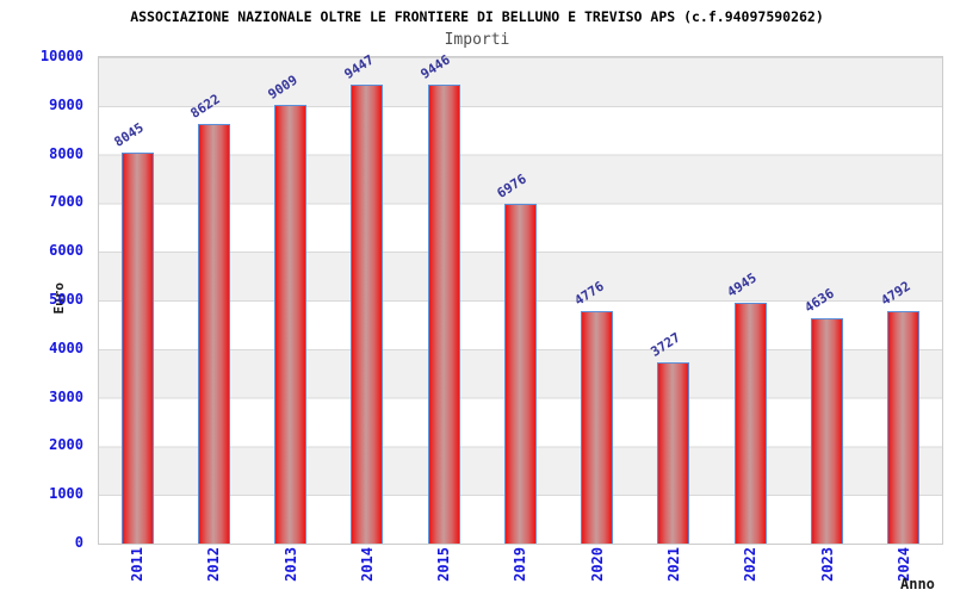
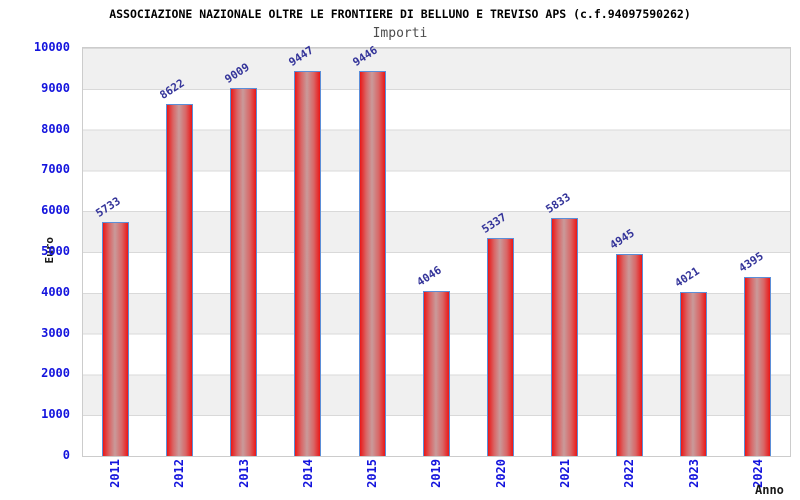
2011: 8045 -> 5733
2019: 6976 -> 4046
2020: 4776 -> 5337
2021: 3727 -> 5833
2023: 4636 -> 4021
2024: 4792 -> 4395
